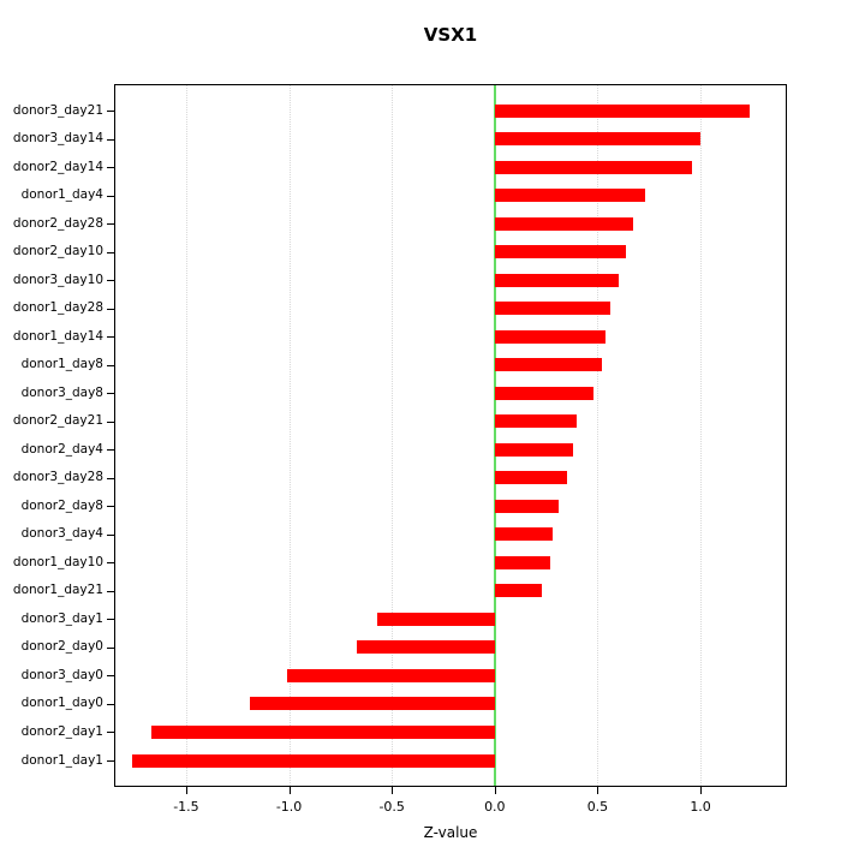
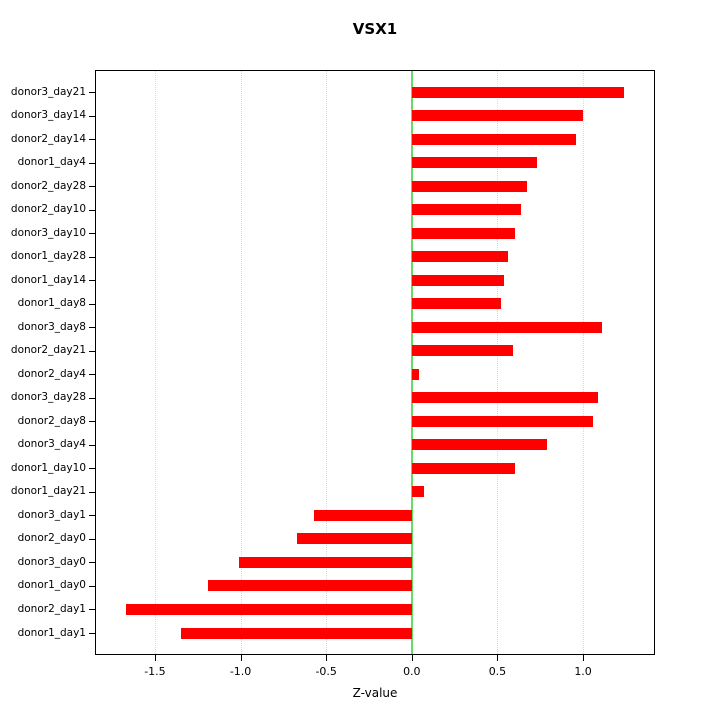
donor3_day8: 0.48 -> 1.11
donor2_day21: 0.40 -> 0.59
donor2_day4: 0.38 -> 0.04
donor3_day28: 0.35 -> 1.09
donor2_day8: 0.31 -> 1.06
donor3_day4: 0.28 -> 0.79
donor1_day10: 0.27 -> 0.60
donor1_day21: 0.23 -> 0.07
donor1_day1: -1.76 -> -1.35
